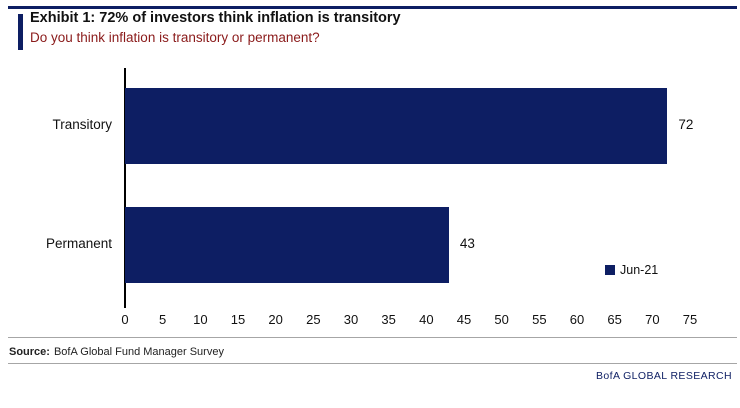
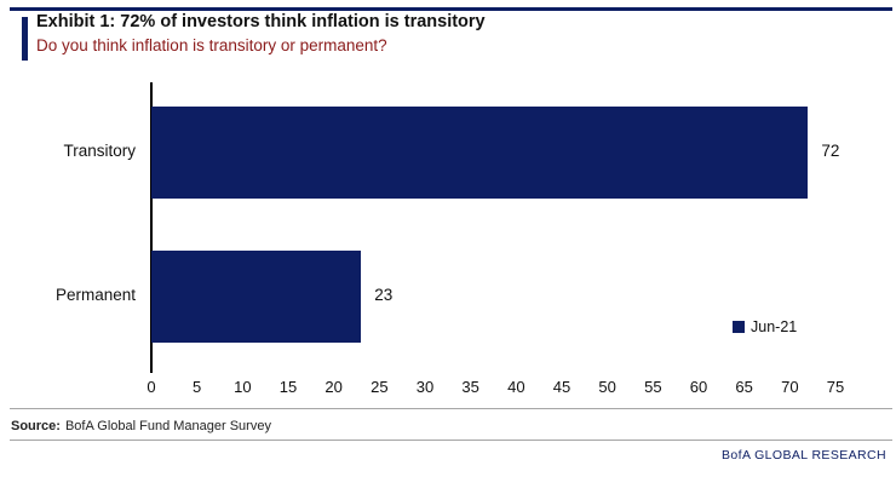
Permanent: 43 -> 23
